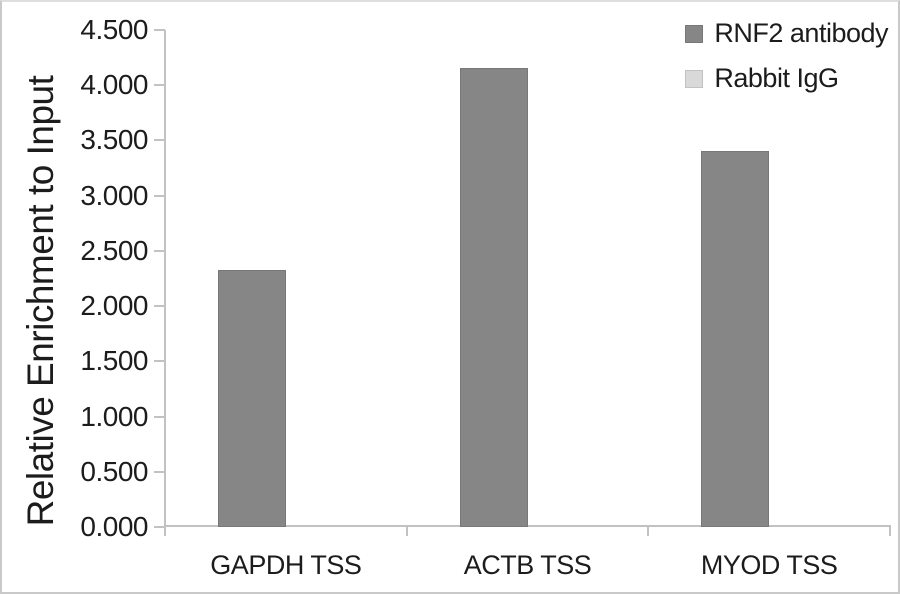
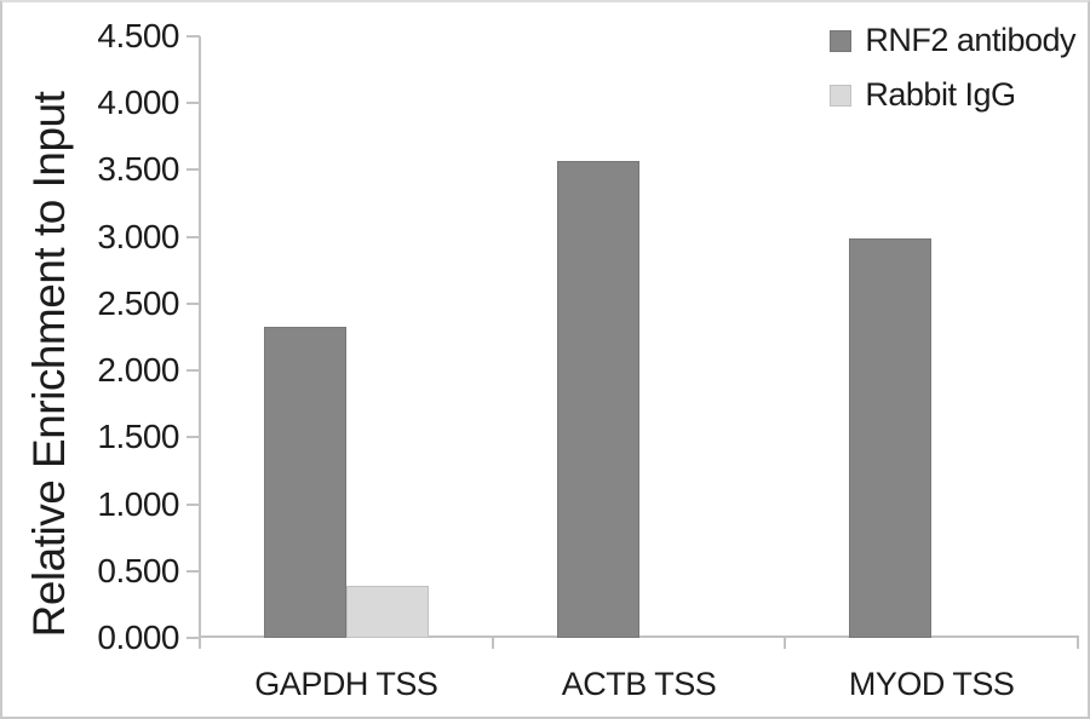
Rabbit IgG/GAPDH TSS: 0.02 -> 0.39
RNF2 antibody/ACTB TSS: 4.16 -> 3.57
RNF2 antibody/MYOD TSS: 3.40 -> 2.99
